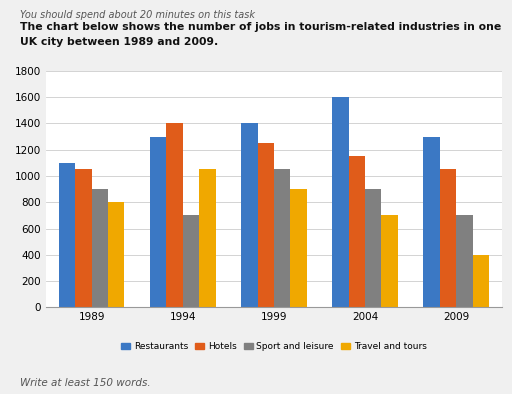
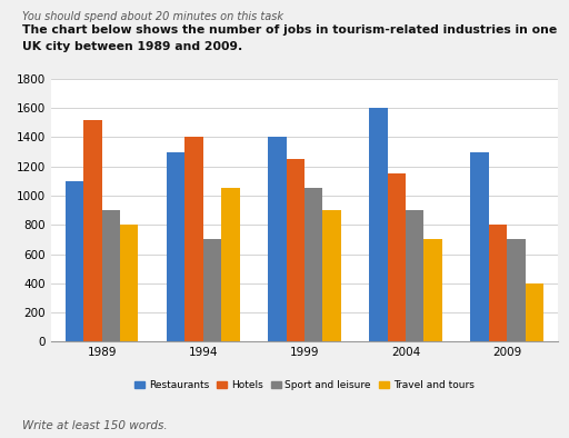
Hotels/1989: 1050 -> 1520
Hotels/2009: 1050 -> 800
